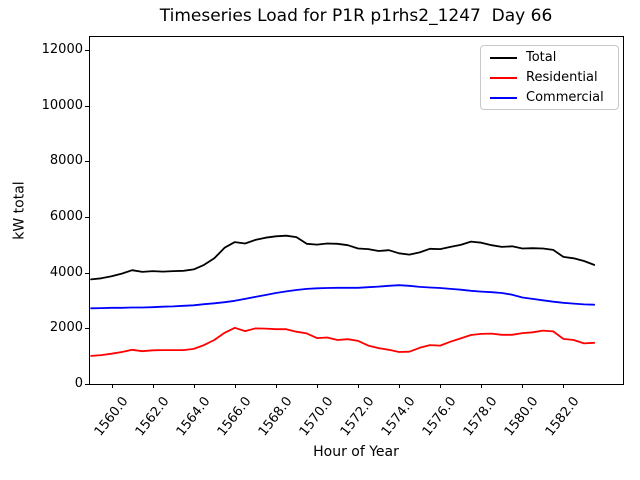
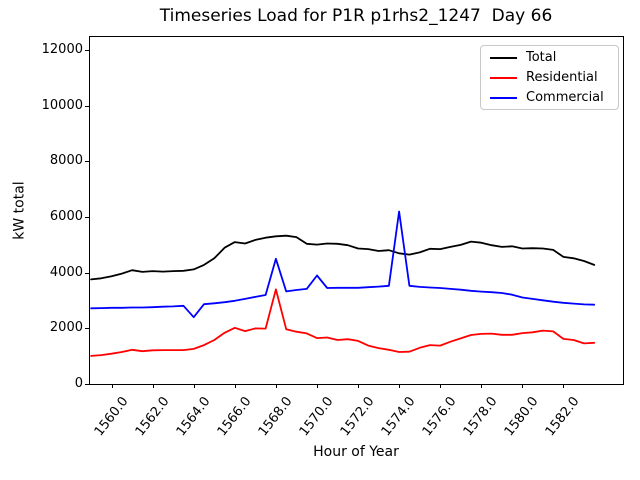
Commercial/1564.0: 2800 -> 2400
Residential/1568.0: 2000 -> 3400
Commercial/1568.0: 3300 -> 4500
Commercial/1570.0: 3400 -> 3900
Commercial/1574.0: 3600 -> 6200
